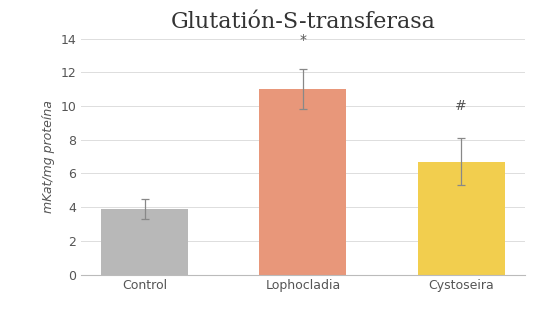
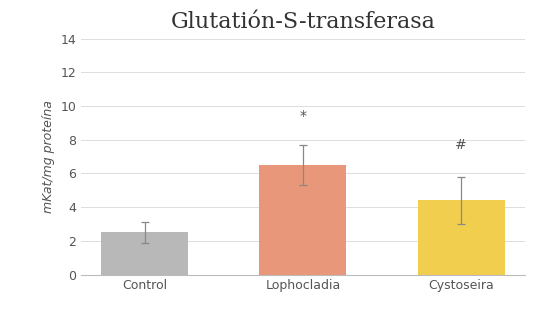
Control: 3.9 -> 2.5
Lophocladia: 11.0 -> 6.5
Cystoseira: 6.7 -> 4.4
